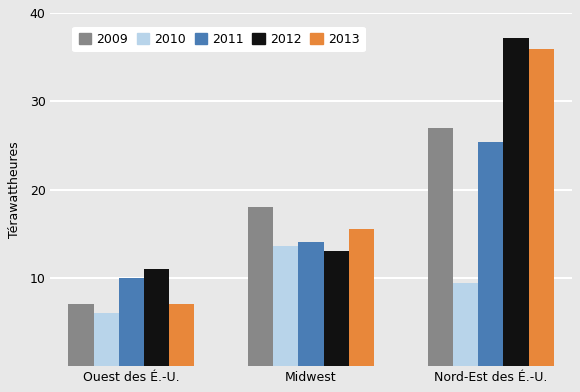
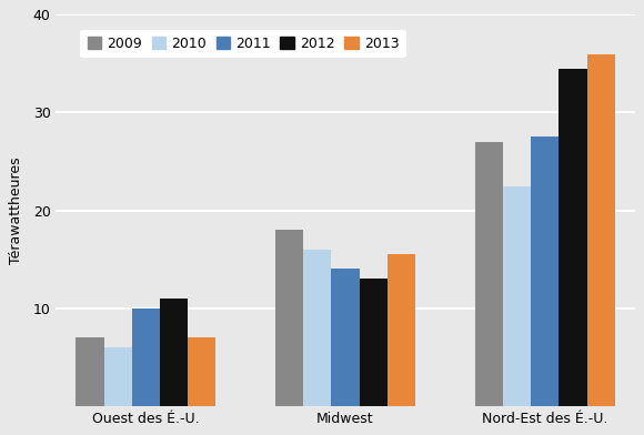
2010/Midwest: 13.6 -> 16.0
2010/Nord-Est des É.-U.: 9.4 -> 22.5
2011/Nord-Est des É.-U.: 25.4 -> 27.5
2012/Nord-Est des É.-U.: 37.2 -> 34.5
